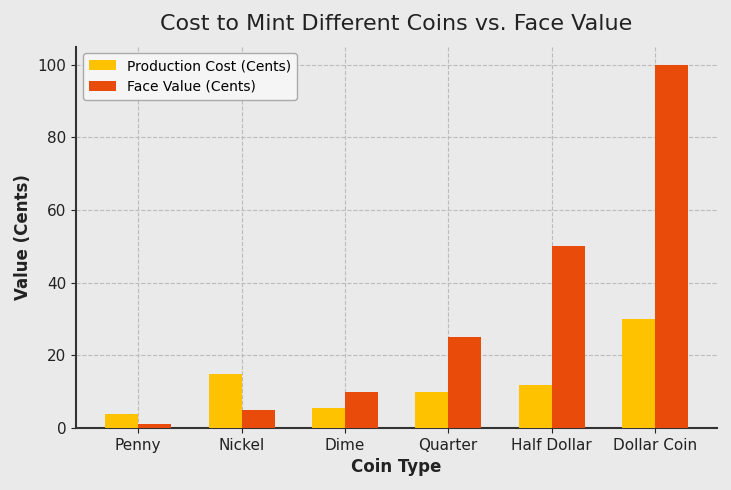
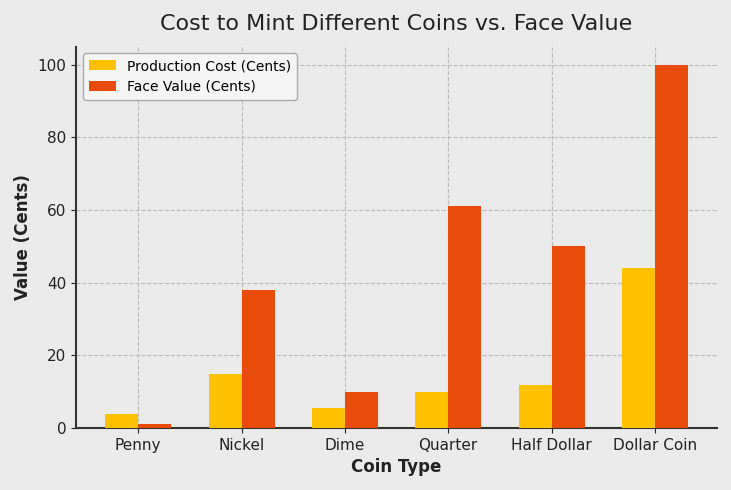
Face Value (Cents)/Nickel: 5 -> 38
Face Value (Cents)/Quarter: 25 -> 61
Production Cost (Cents)/Dollar Coin: 30.0 -> 44.0
